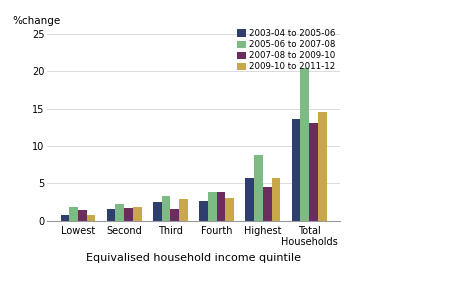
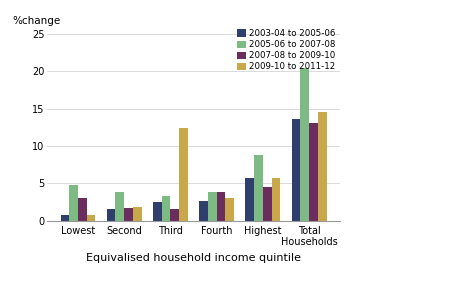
2005-06 to 2007-08/Lowest: 1.8 -> 4.8
2007-08 to 2009-10/Lowest: 1.5 -> 3.0
2005-06 to 2007-08/Second: 2.3 -> 3.8
2009-10 to 2011-12/Third: 2.9 -> 12.4
